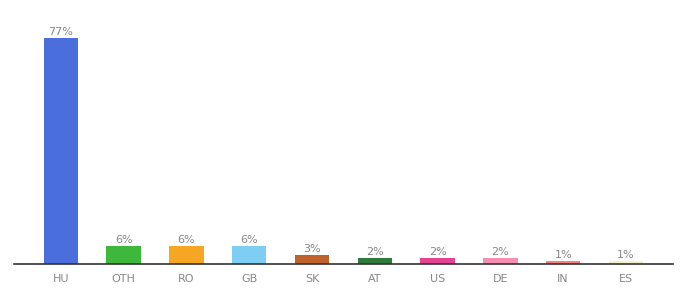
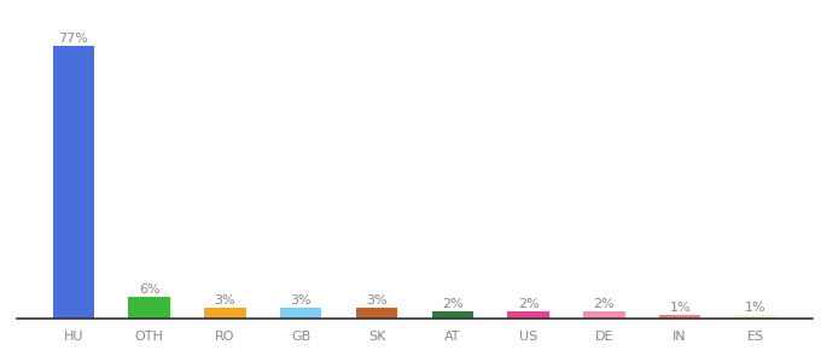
RO: 6% -> 3%
GB: 6% -> 3%
